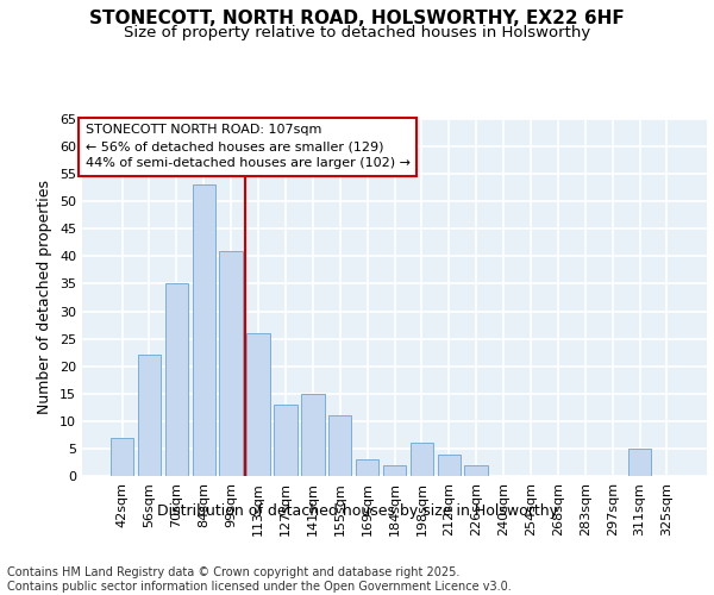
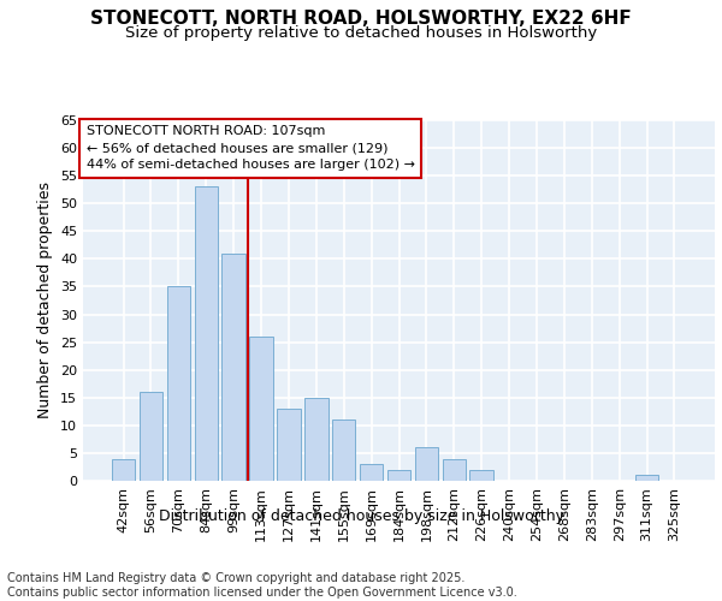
42sqm: 7 -> 4
56sqm: 22 -> 16
311sqm: 5 -> 1
